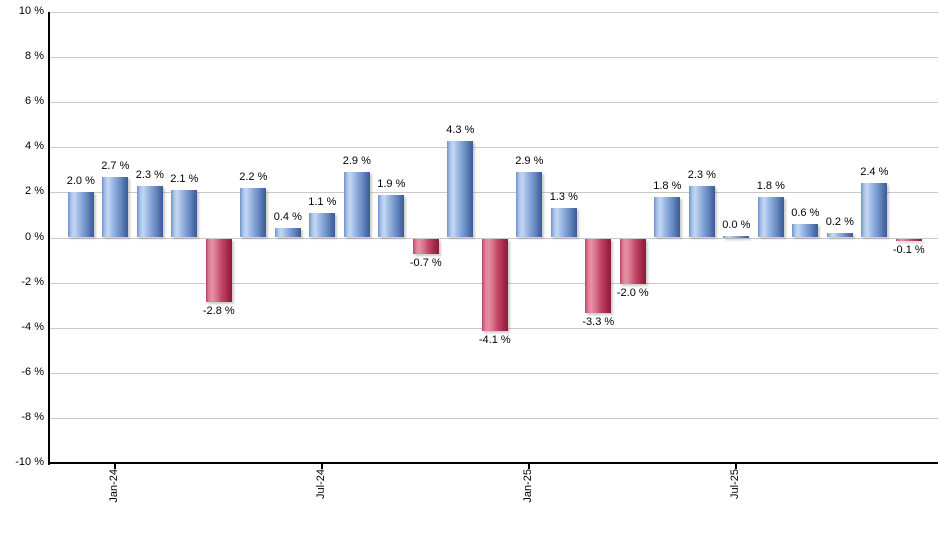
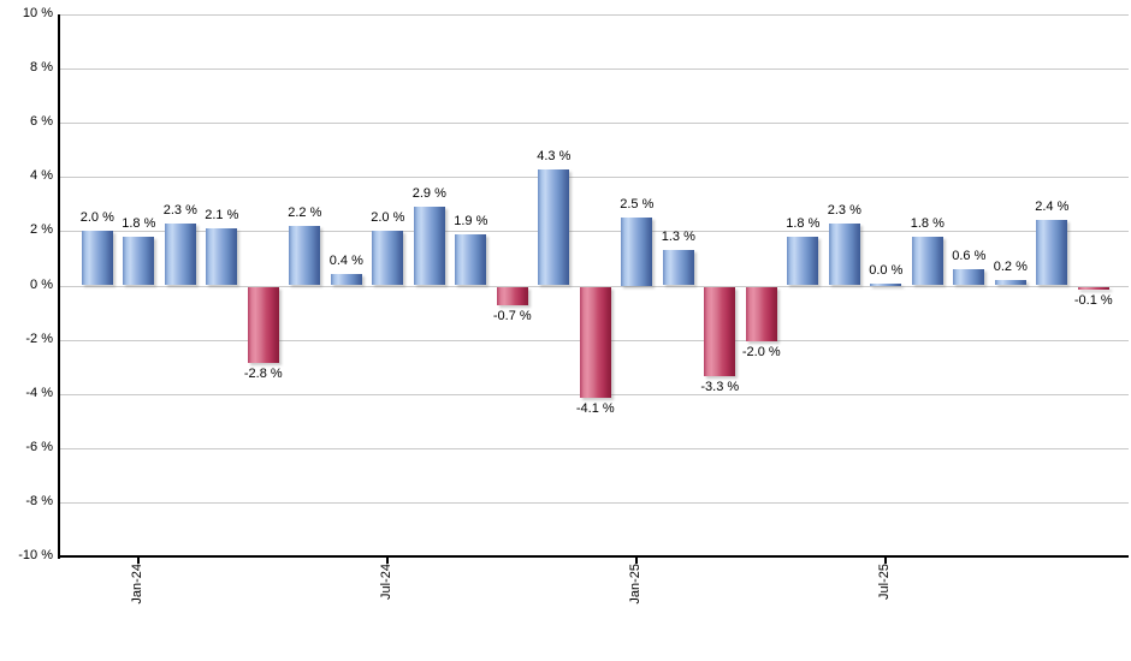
Jan-24: 2.7 -> 1.8
Jul-24: 1.1 -> 2.0
Jan-25: 2.9 -> 2.5
